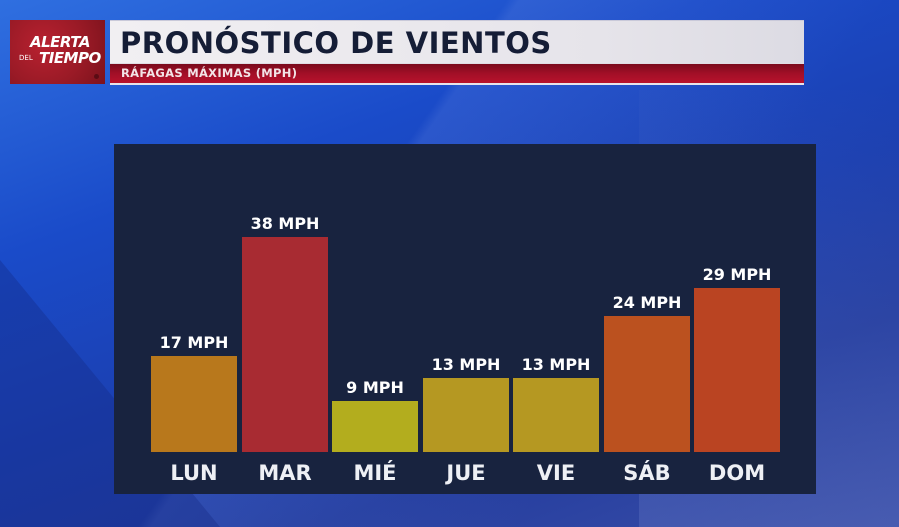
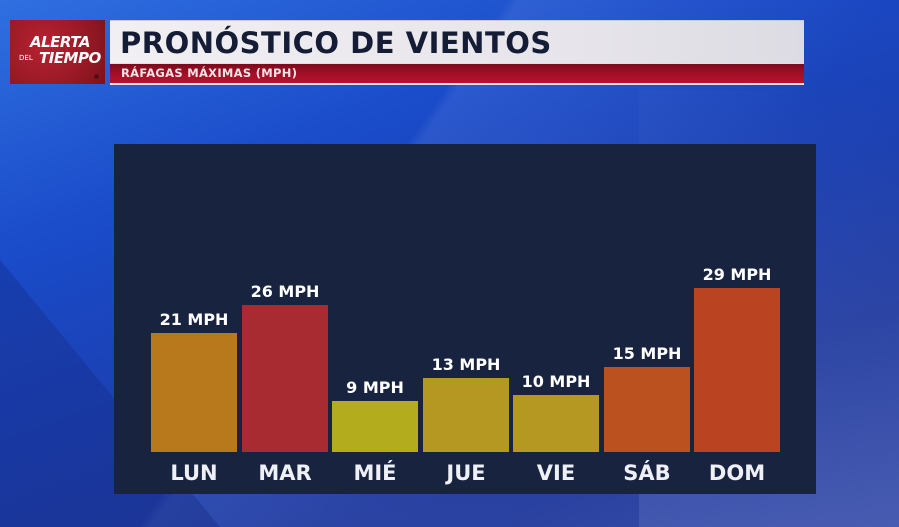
LUN: 17 -> 21
MAR: 38 -> 26
VIE: 13 -> 10
SÁB: 24 -> 15
